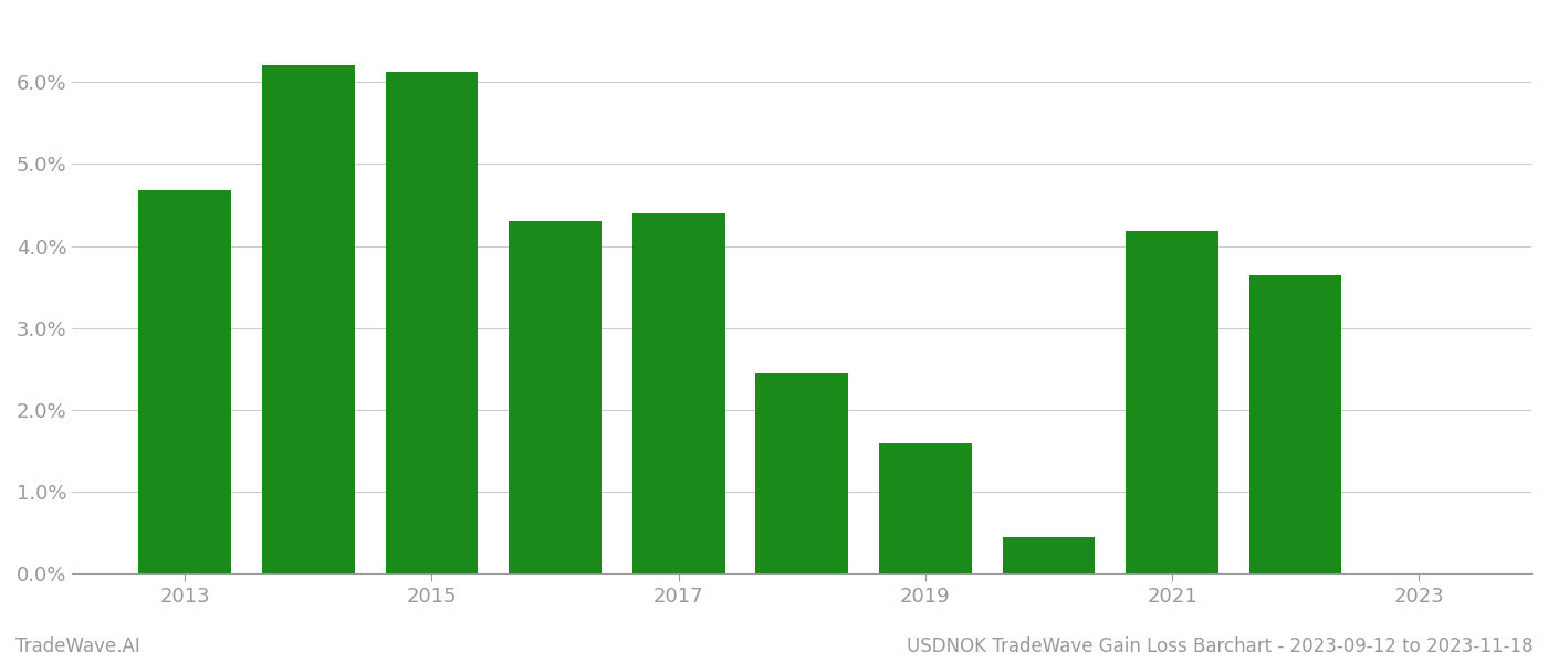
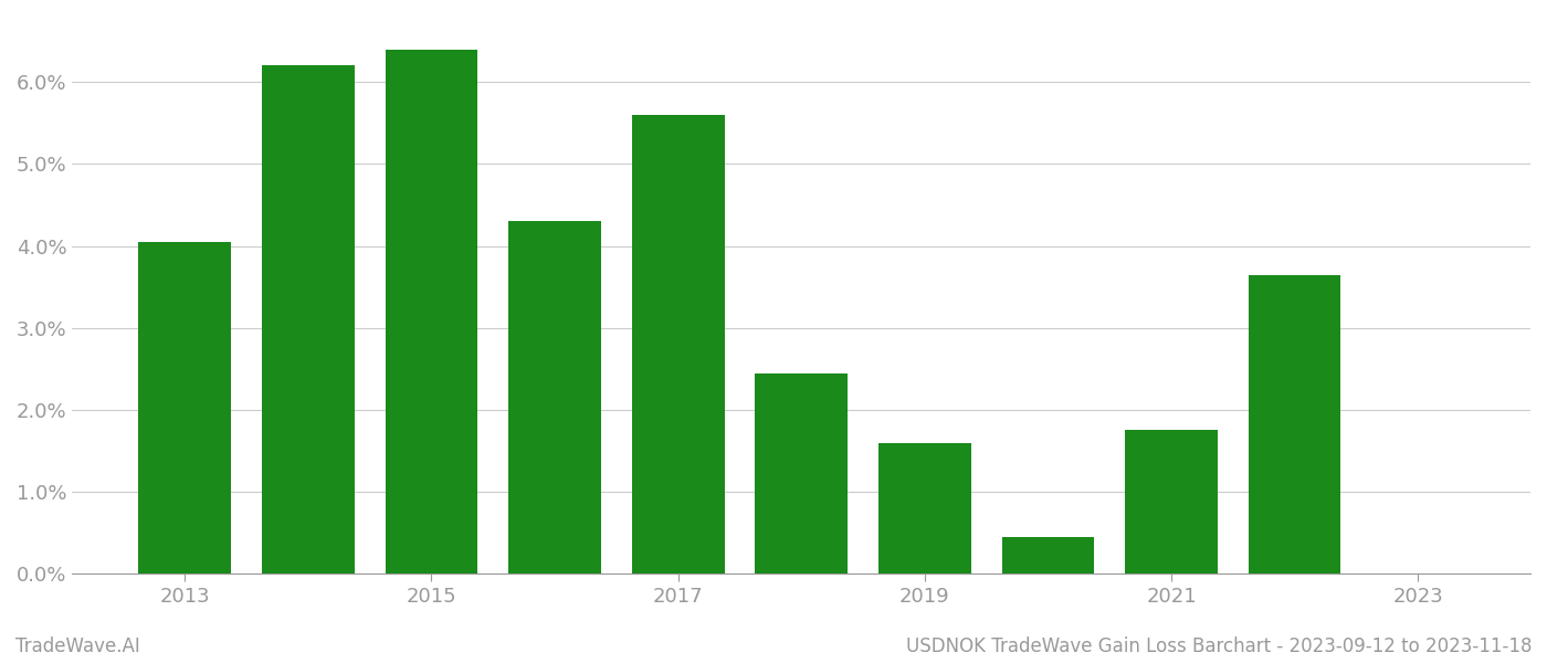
2013: 4.68% -> 4.05%
2015: 6.12% -> 6.40%
2017: 4.40% -> 5.60%
2021: 4.18% -> 1.75%
